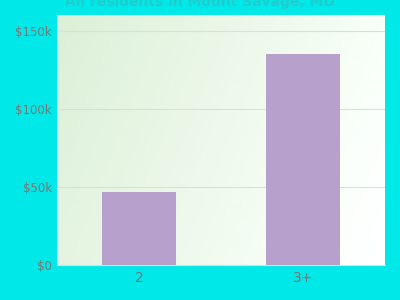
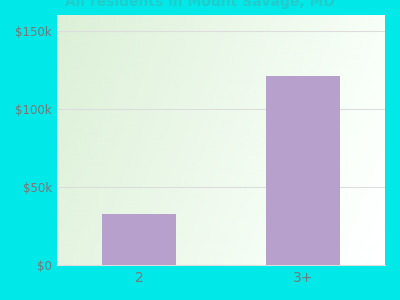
2: $47k -> $33k
3+: $135k -> $121k
